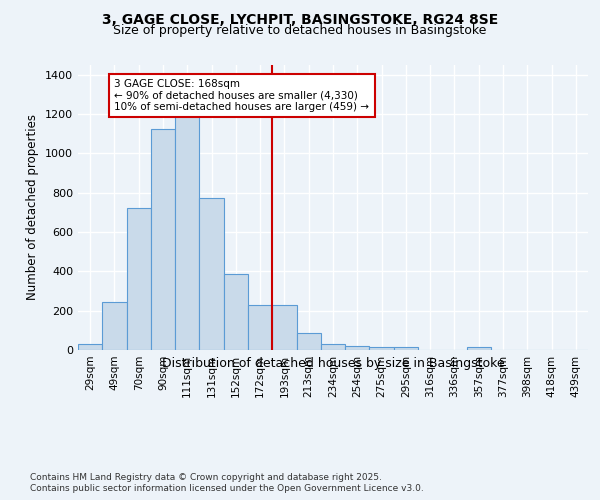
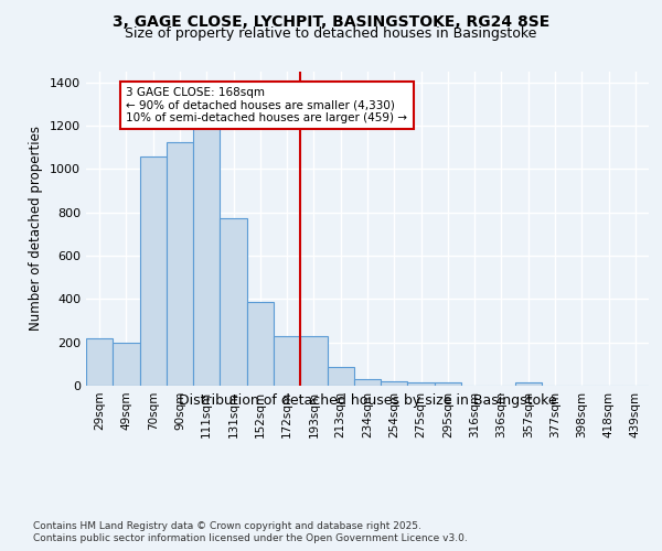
29sqm: 30 -> 220
49sqm: 240 -> 200
70sqm: 720 -> 1060
